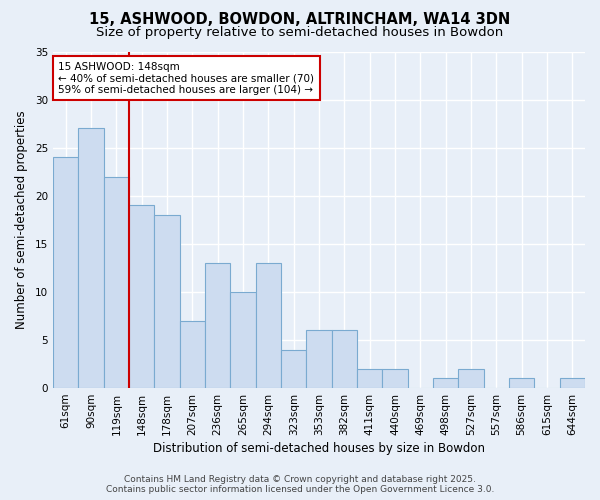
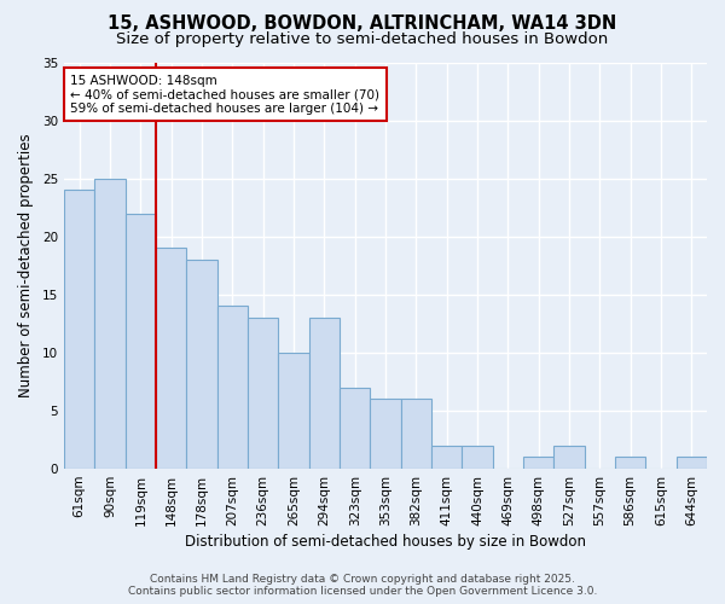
90sqm: 27 -> 25
207sqm: 7 -> 14
323sqm: 4 -> 7
